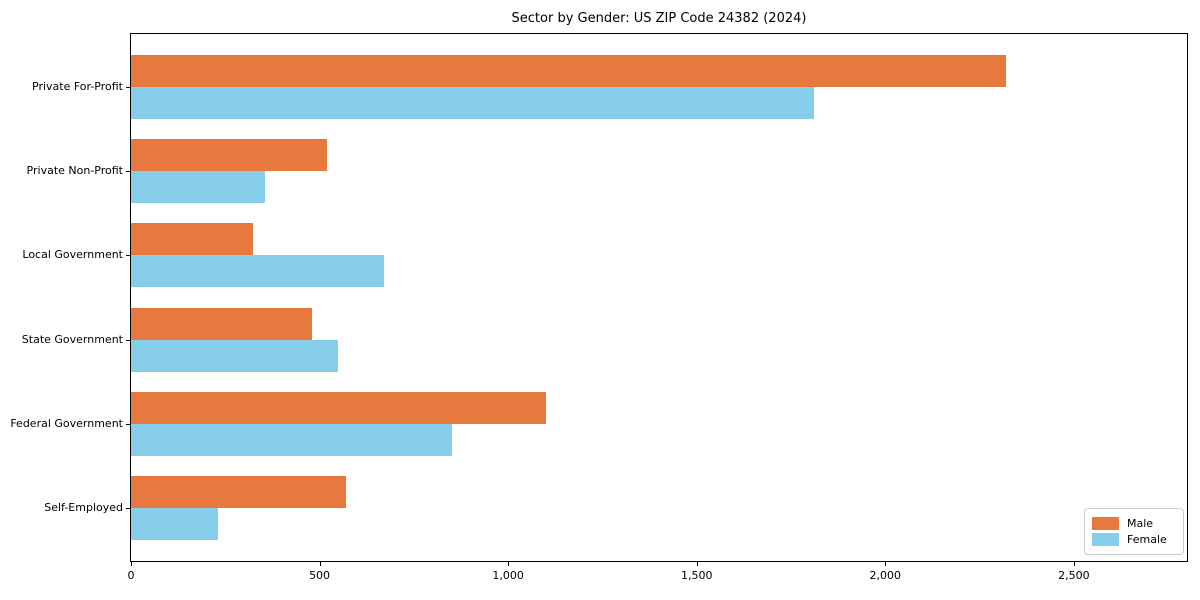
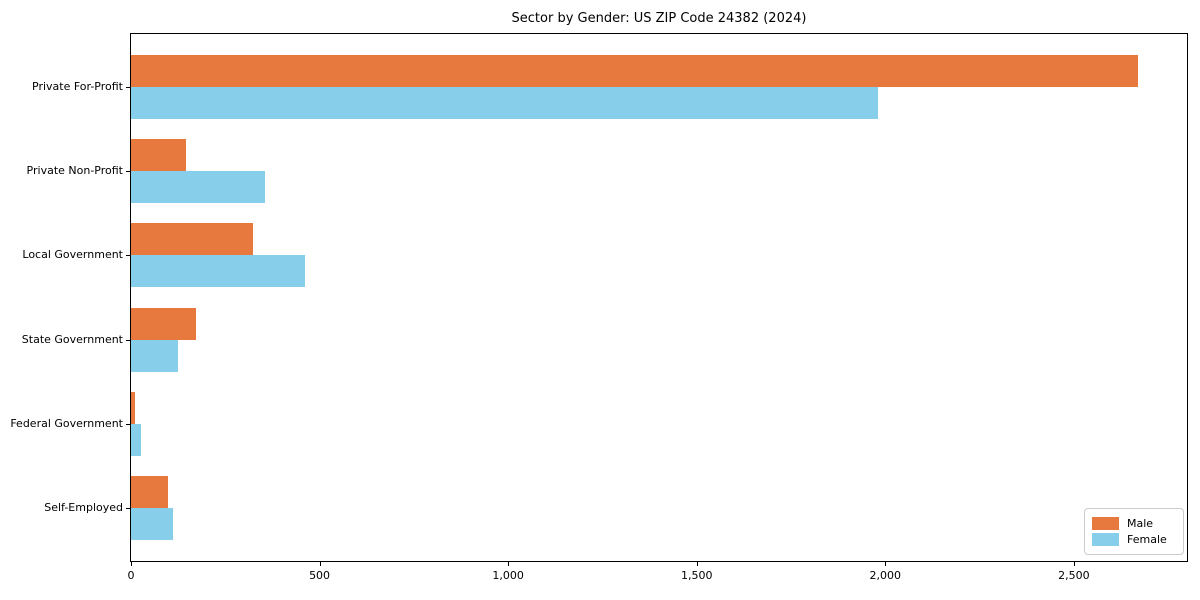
Male/Private For-Profit: 2320 -> 2670
Female/Private For-Profit: 1810 -> 1980
Male/Private Non-Profit: 520 -> 150
Female/Local Government: 670 -> 460
Male/State Government: 480 -> 170
Female/State Government: 550 -> 120
Male/Federal Government: 1100 -> 10
Female/Federal Government: 850 -> 30
Male/Self-Employed: 570 -> 100
Female/Self-Employed: 230 -> 110
